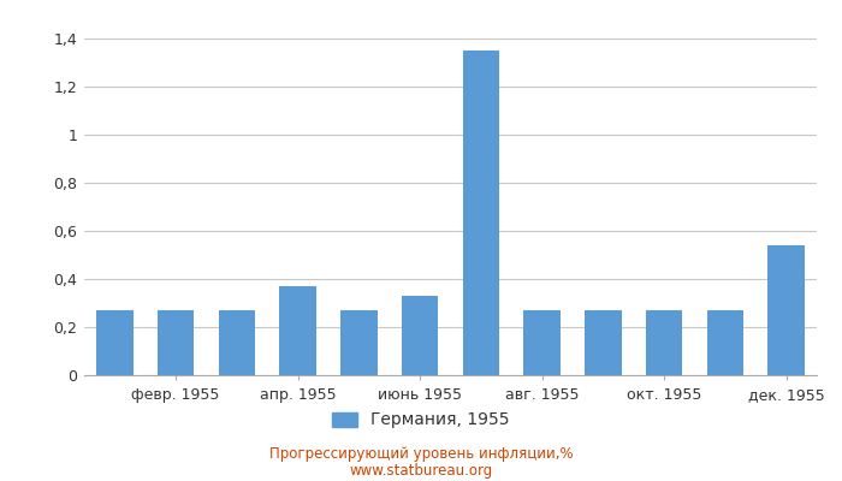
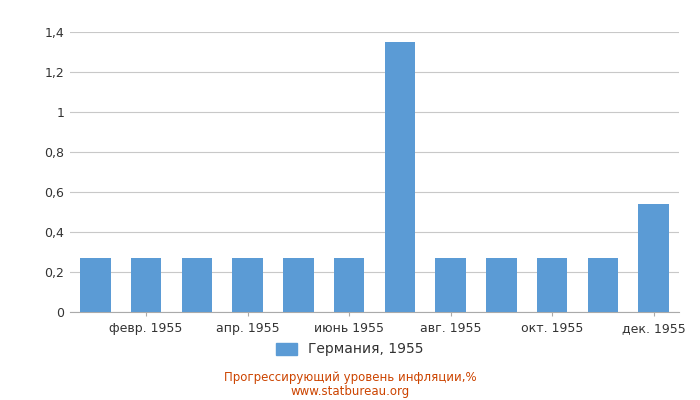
апр. 1955: 0,37 -> 0,27
июнь 1955: 0,33 -> 0,27
